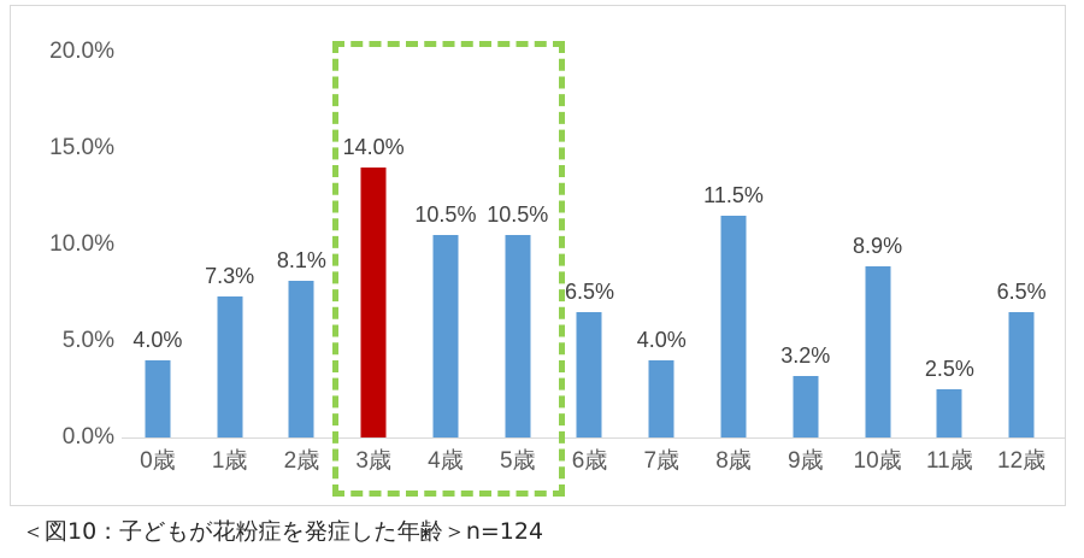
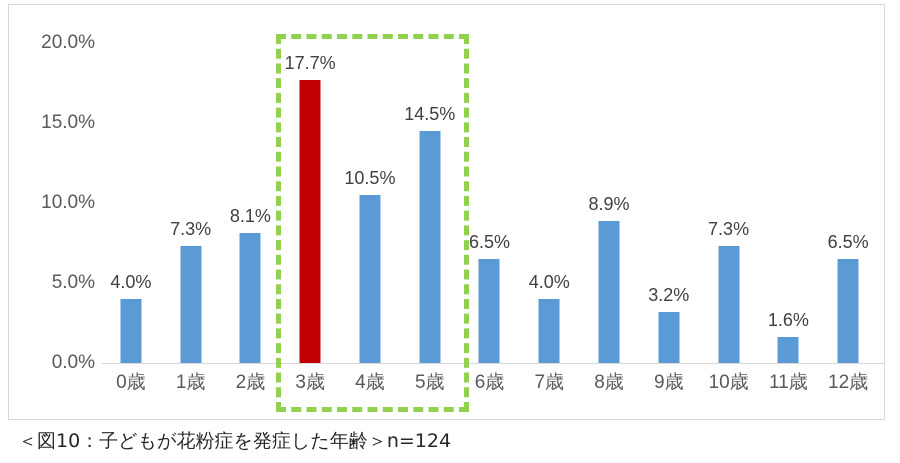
3歳: 14.0% -> 17.7%
5歳: 10.5% -> 14.5%
8歳: 11.5% -> 8.9%
10歳: 8.9% -> 7.3%
11歳: 2.5% -> 1.6%
